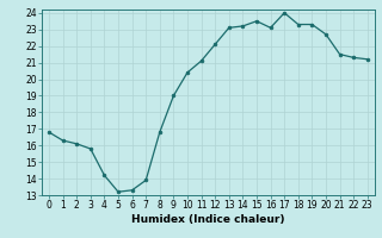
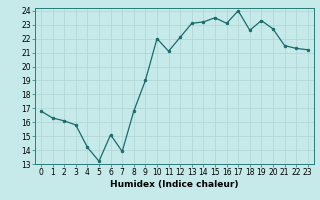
6: 13.3 -> 15.1
10: 20.4 -> 22.0
18: 23.3 -> 22.6
